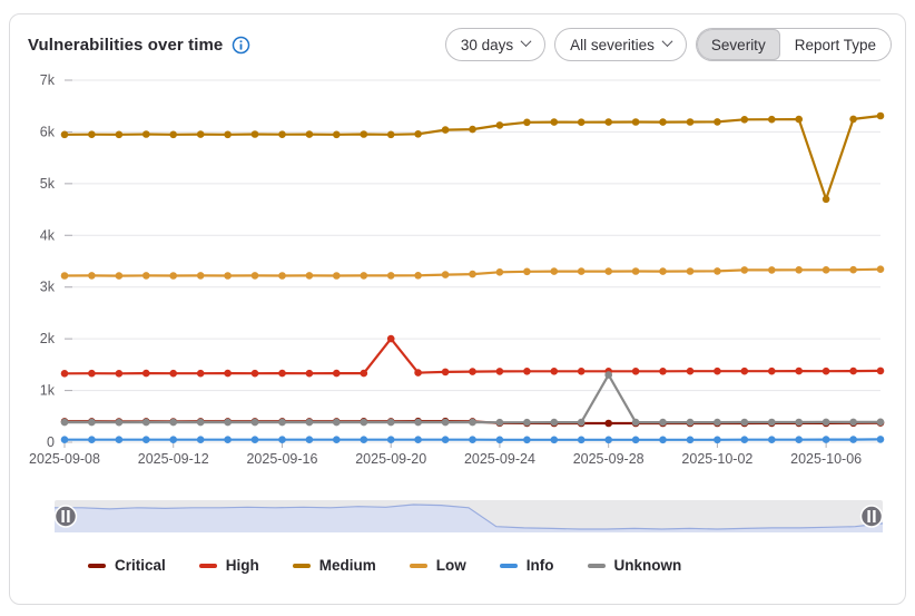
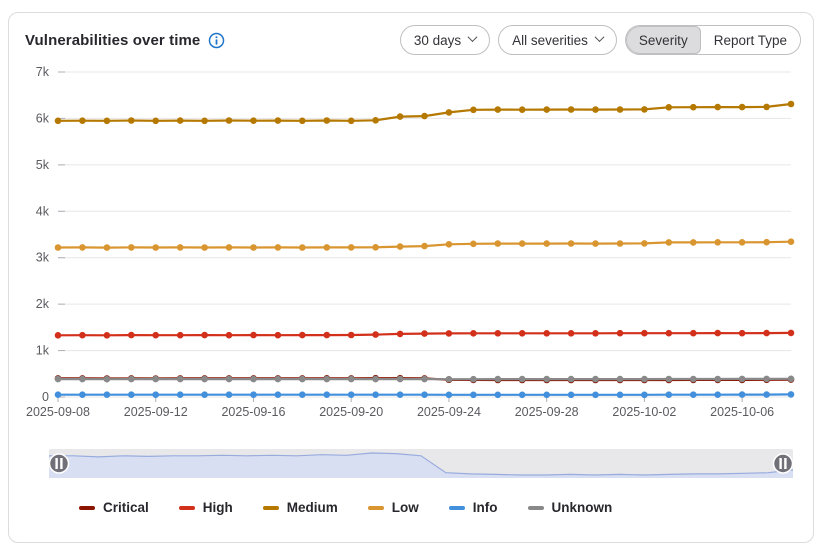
High/2025-09-20: 2.0k -> 1.3k
Unknown/2025-09-28: 1.3k -> 0.4k
Medium/2025-10-06: 4.7k -> 6.2k
